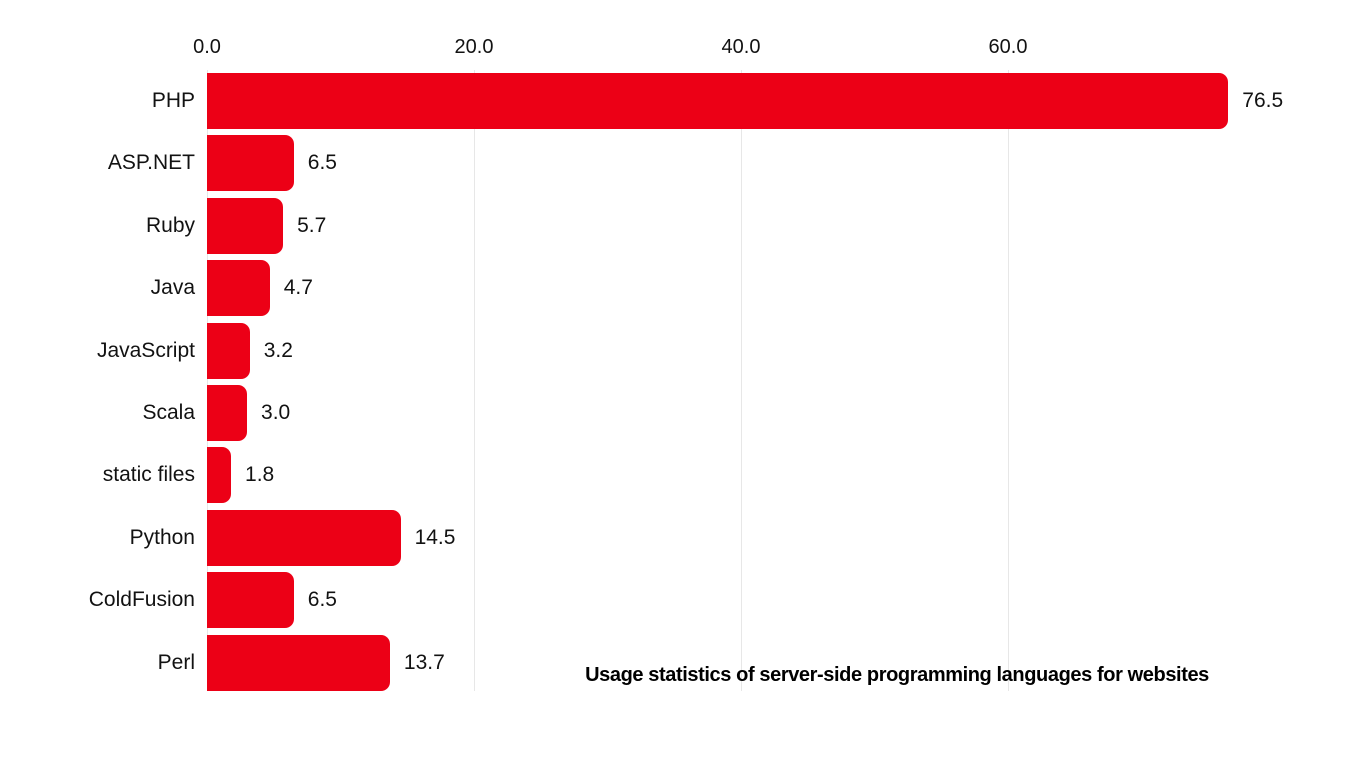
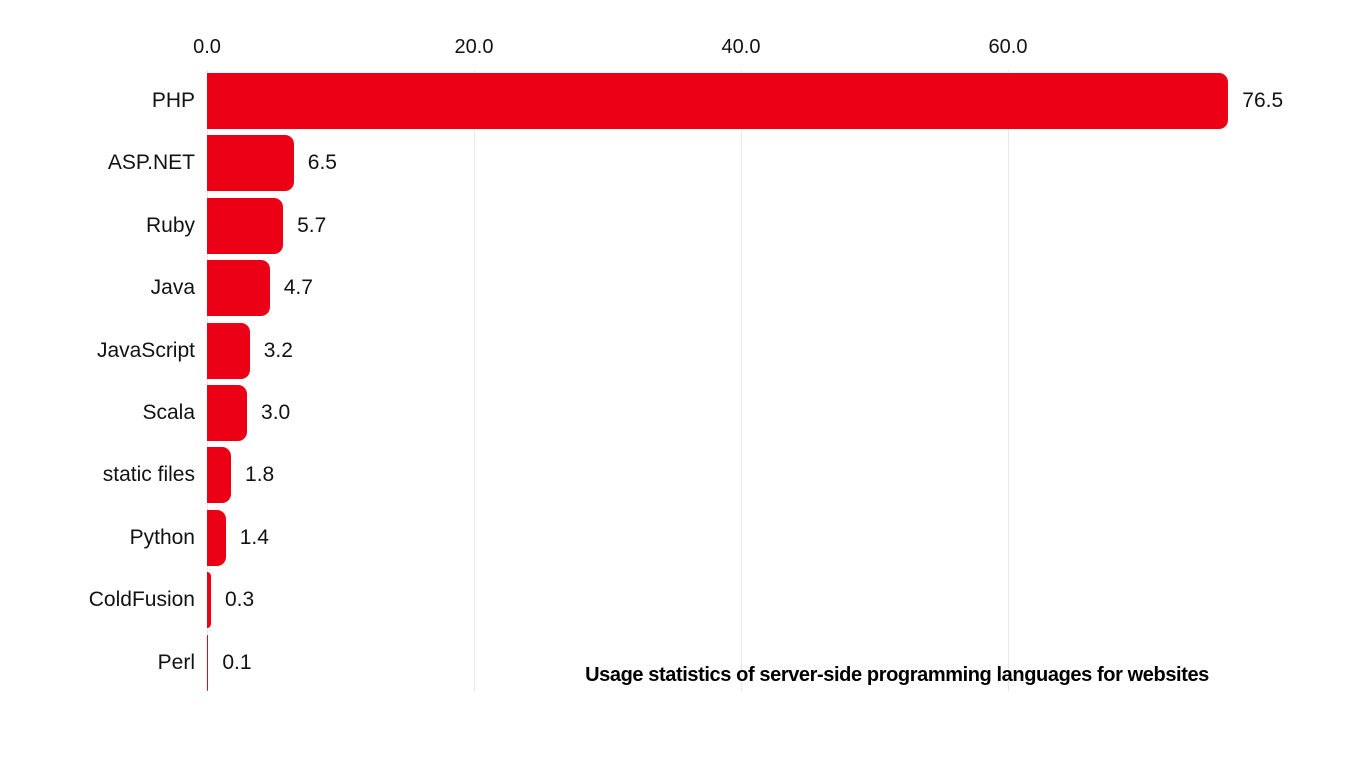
Python: 14.5 -> 1.4
ColdFusion: 6.5 -> 0.3
Perl: 13.7 -> 0.1
